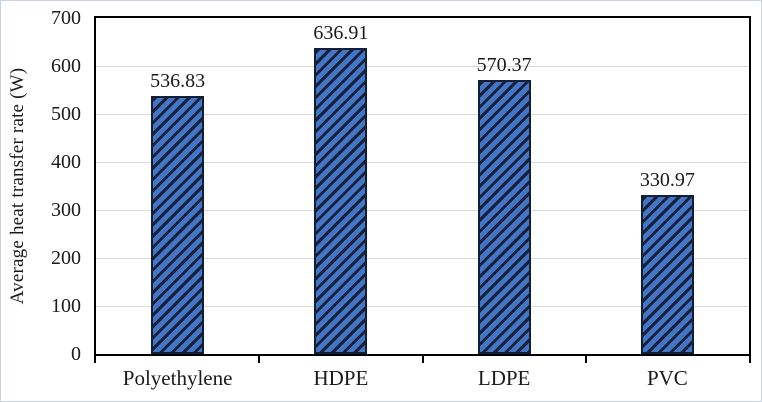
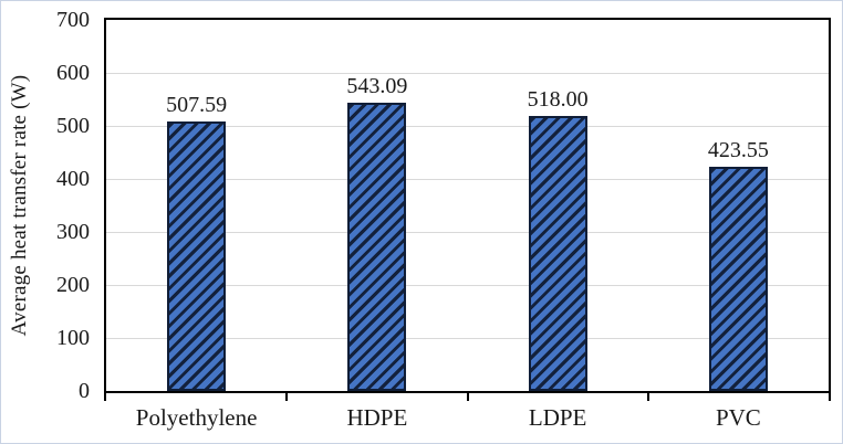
Polyethylene: 536.83 -> 507.59
HDPE: 636.91 -> 543.09
LDPE: 570.37 -> 518.00
PVC: 330.97 -> 423.55
